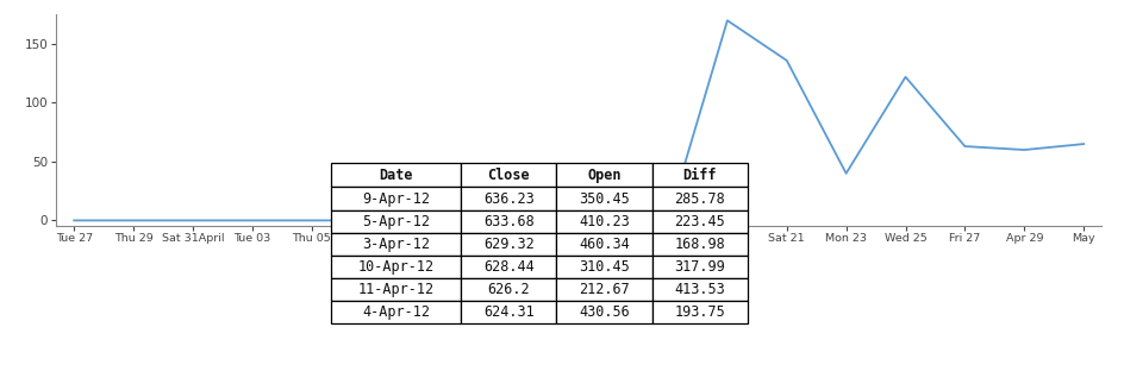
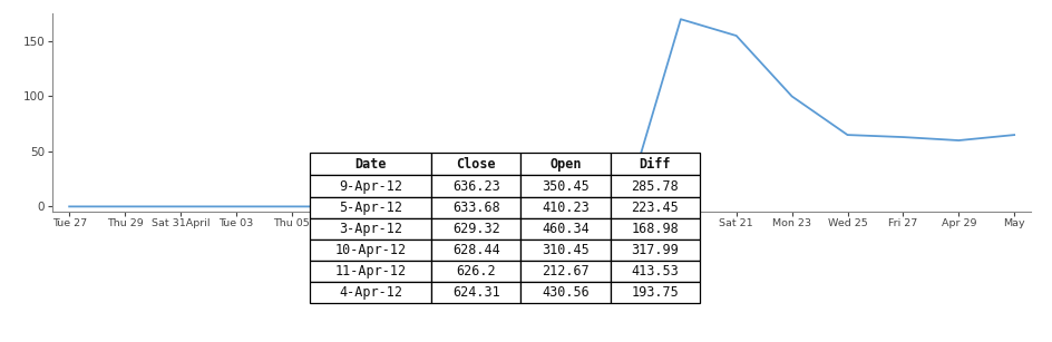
Sat 21: 136 -> 155
Mon 23: 40 -> 100
Wed 25: 122 -> 65
